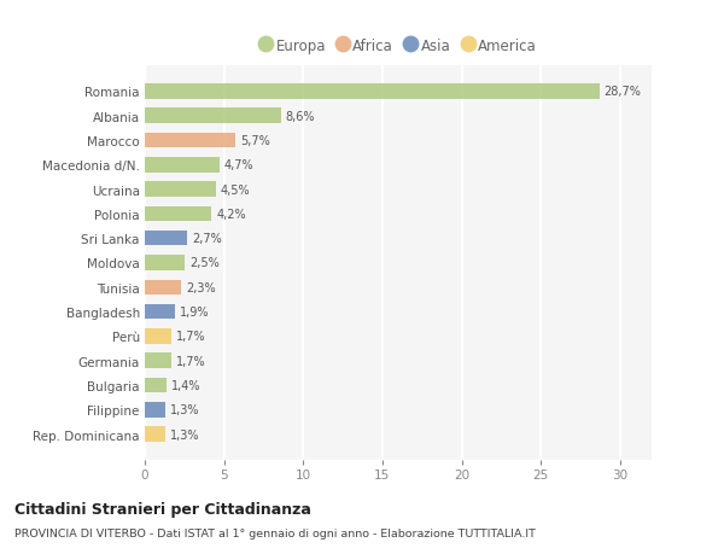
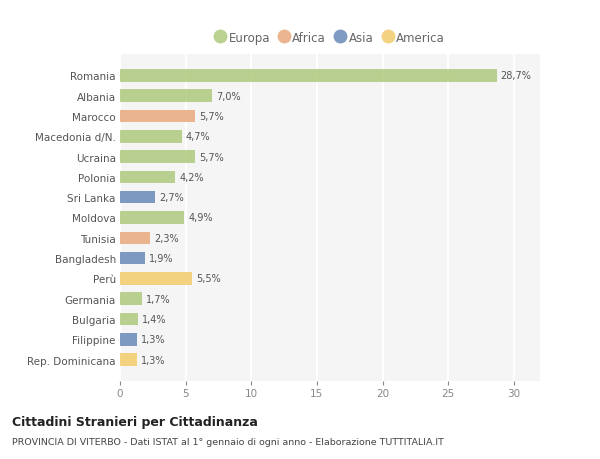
Albania: 8,6% -> 7,0%
Ucraina: 4,5% -> 5,7%
Moldova: 2,5% -> 4,9%
Perù: 1,7% -> 5,5%
